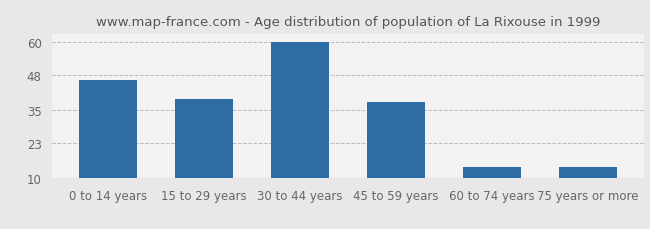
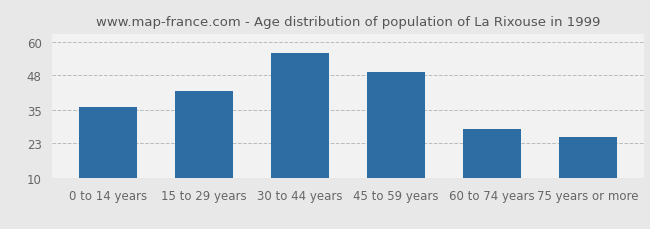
0 to 14 years: 46 -> 36
15 to 29 years: 39 -> 42
30 to 44 years: 60 -> 56
45 to 59 years: 38 -> 49
60 to 74 years: 14 -> 28
75 years or more: 14 -> 25
